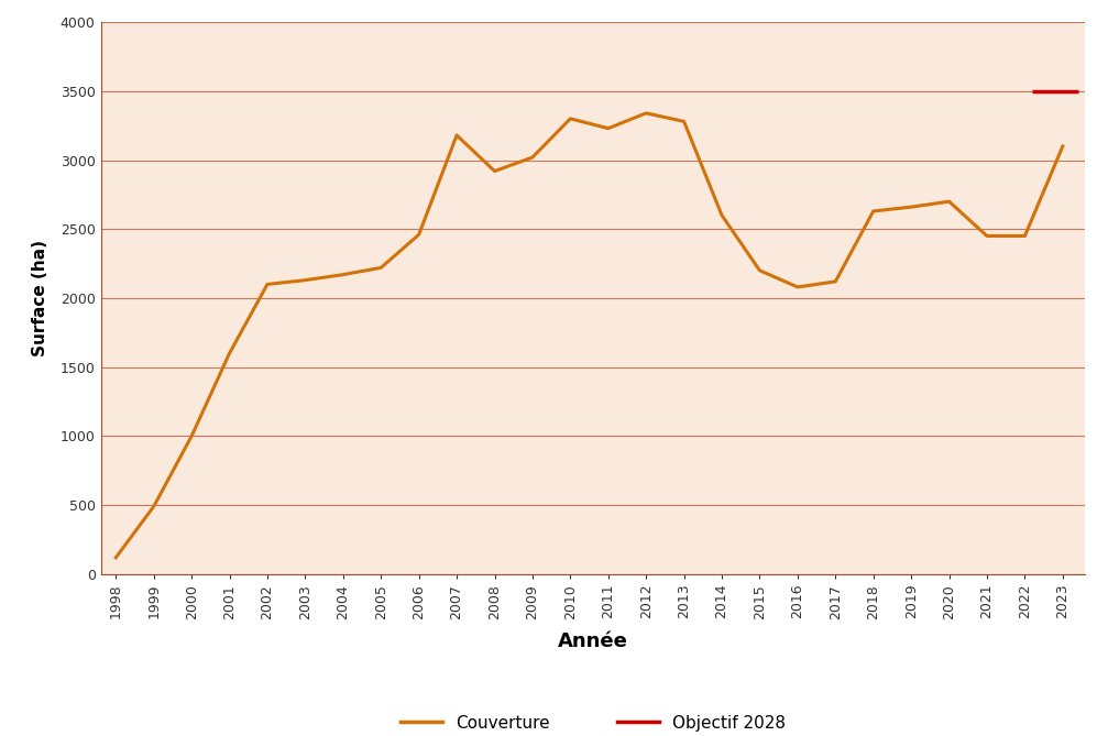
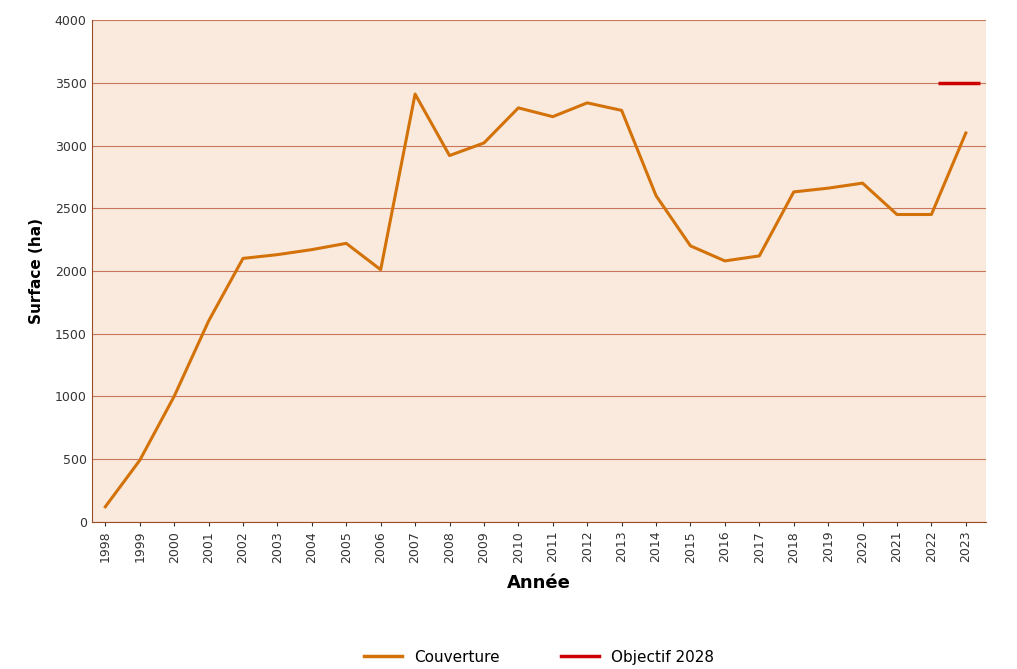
2006: 2460 -> 2010
2007: 3180 -> 3410
